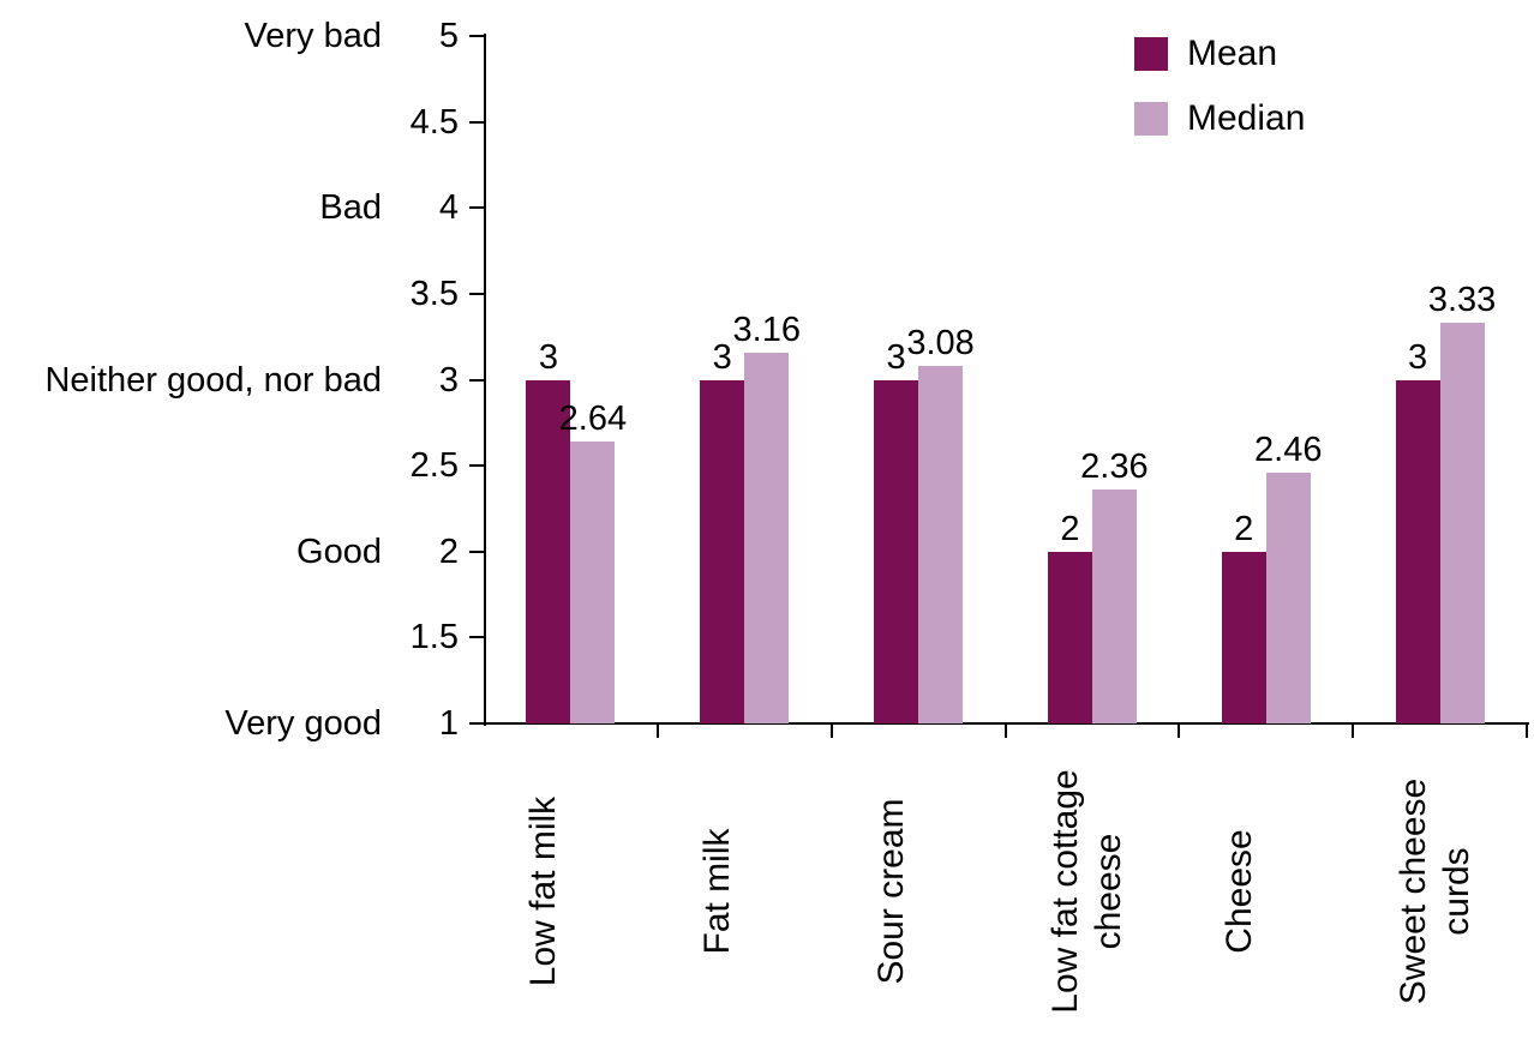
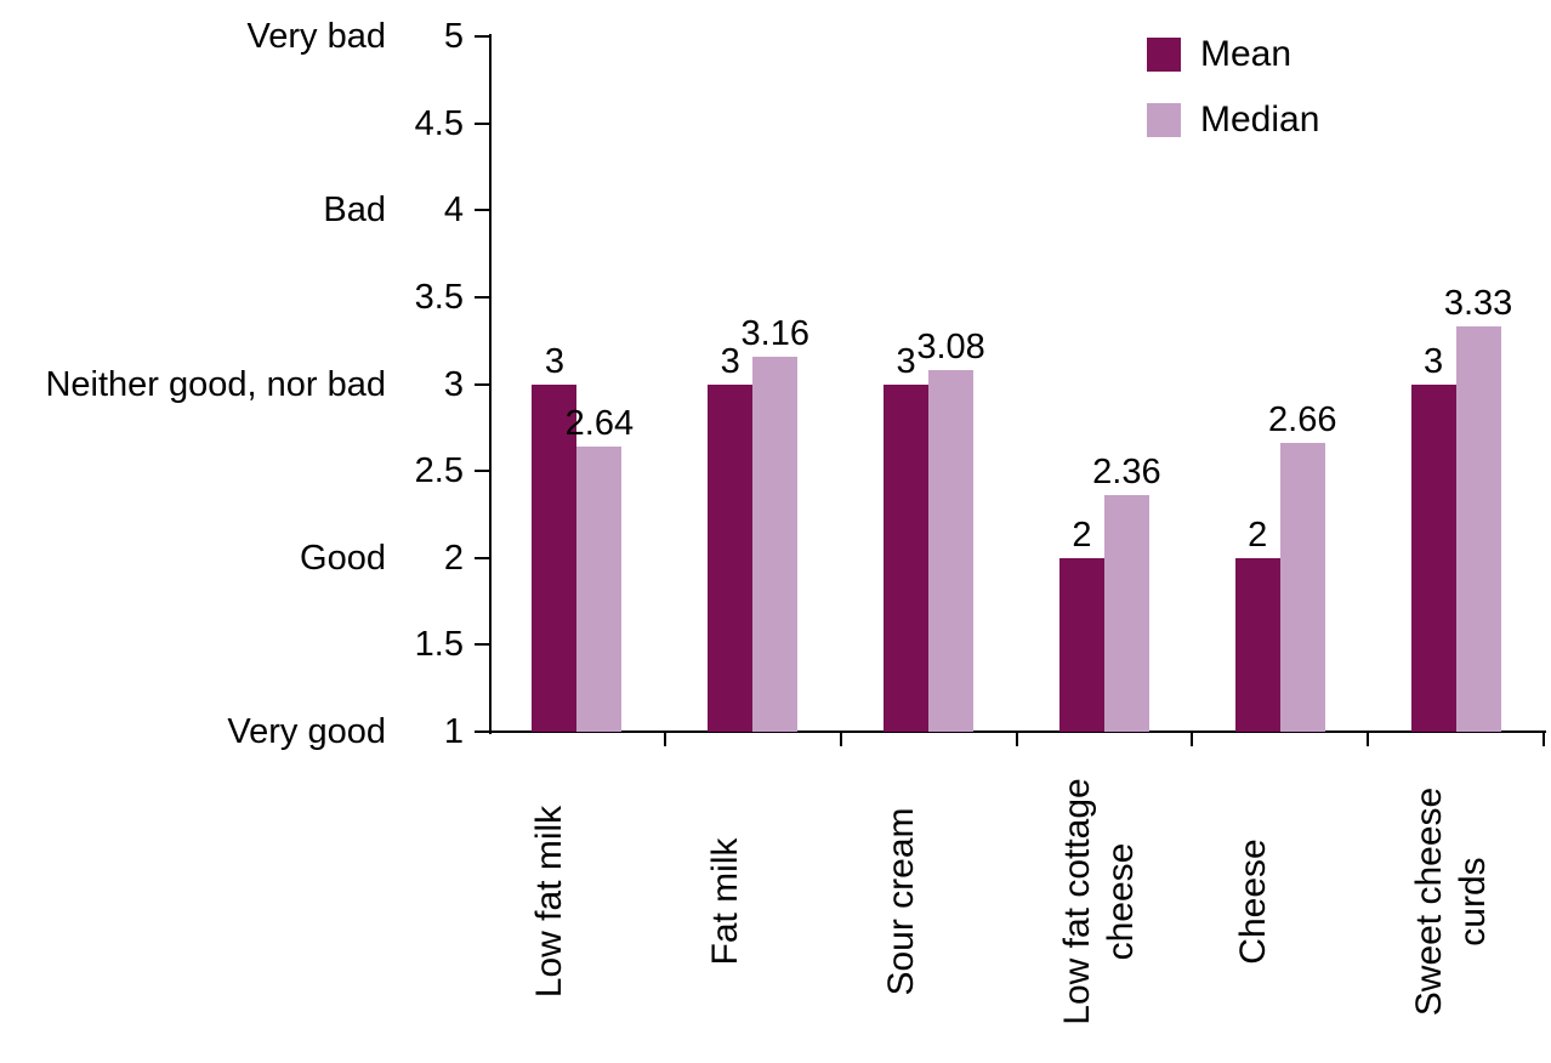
Median/Cheese: 2.46 -> 2.66
